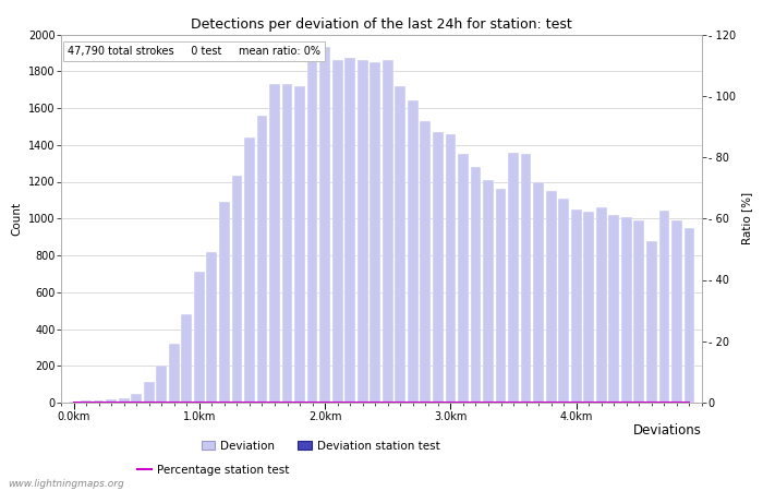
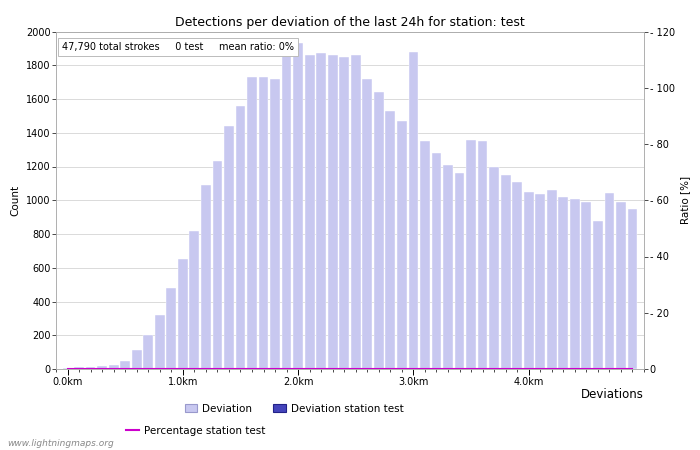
Deviation/1.0km: 710 -> 650
Deviation/3.0km: 1460 -> 1880
